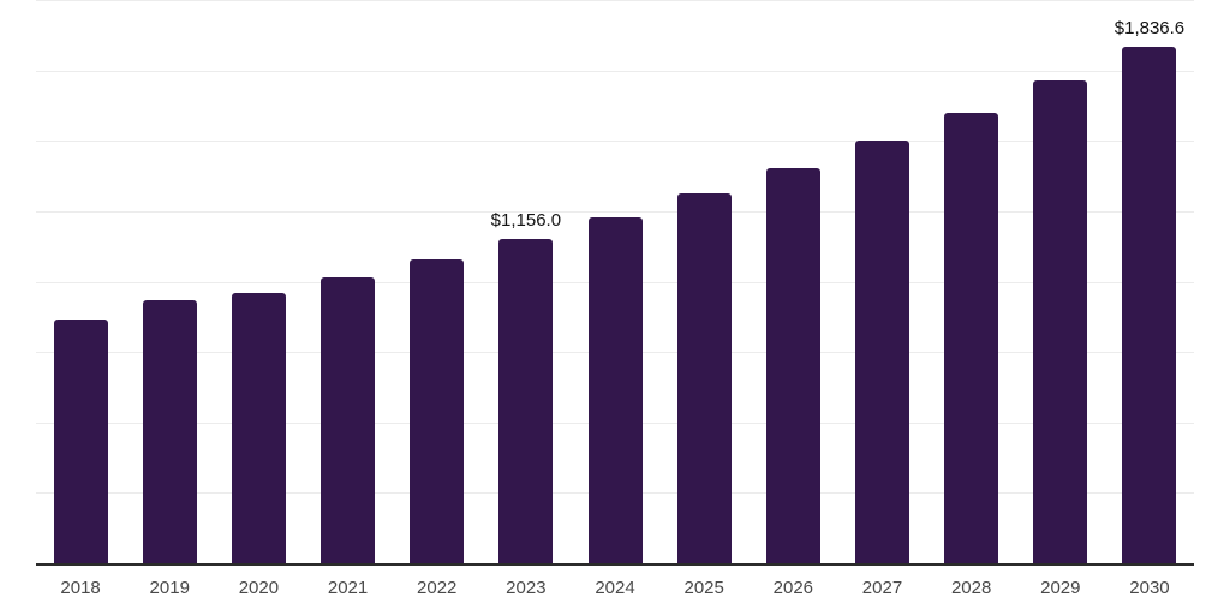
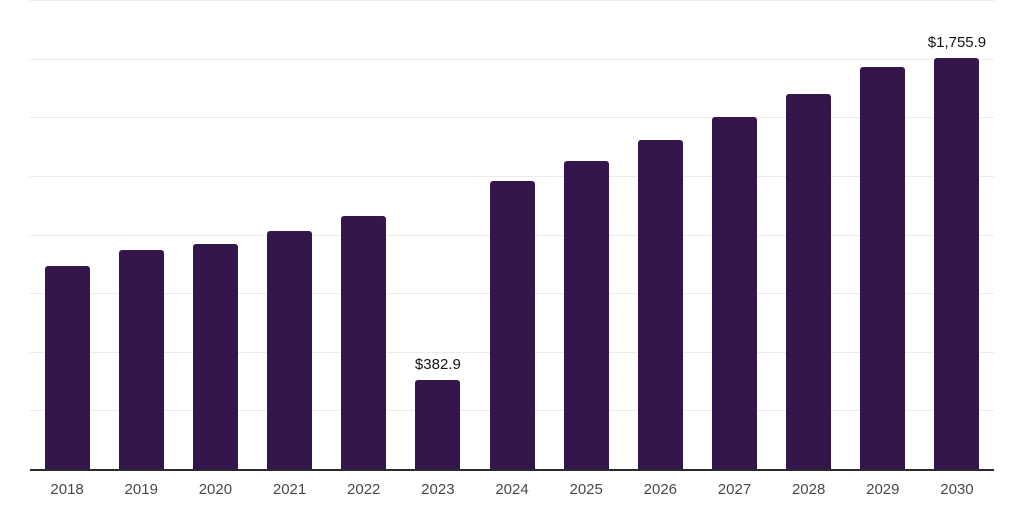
2023: $1,156.0 -> $382.9
2030: $1,836.6 -> $1,755.9
